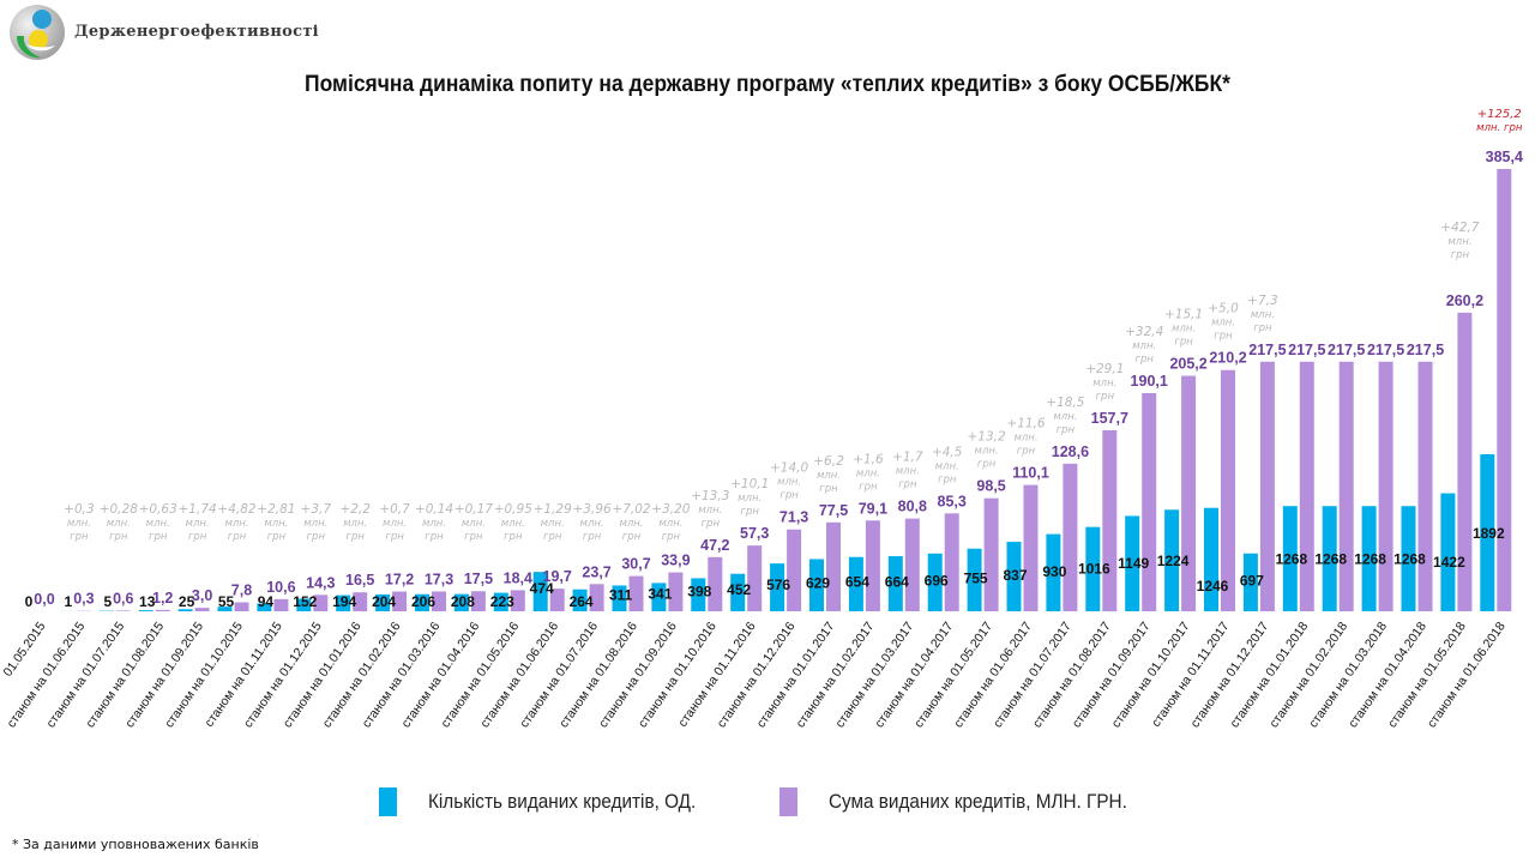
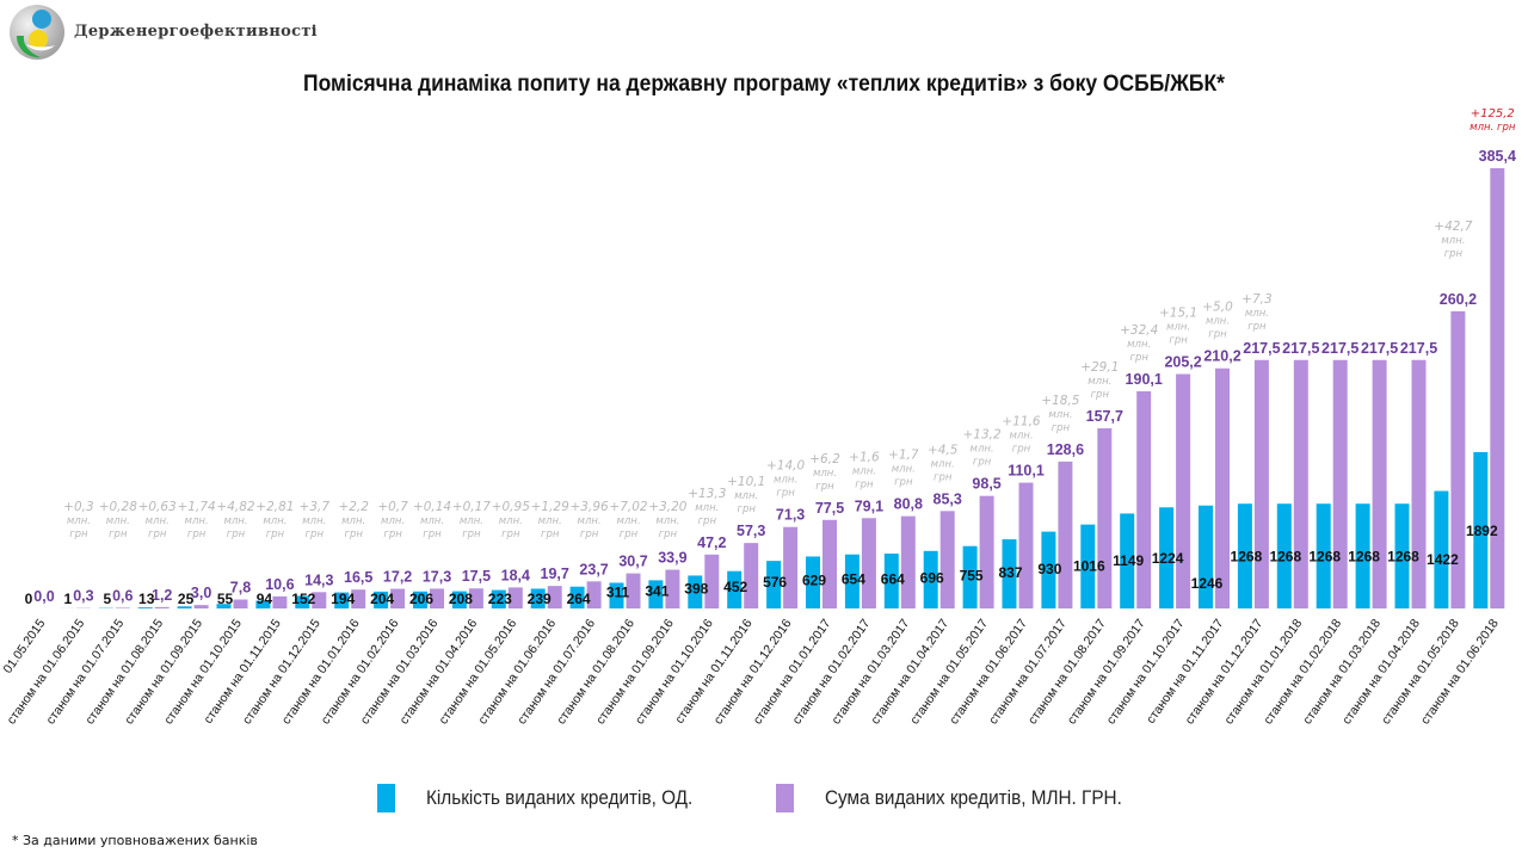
Кількість виданих кредитів, ОД./станом на 01.06.2016: 474 -> 239
Кількість виданих кредитів, ОД./станом на 01.12.2017: 697 -> 1268
